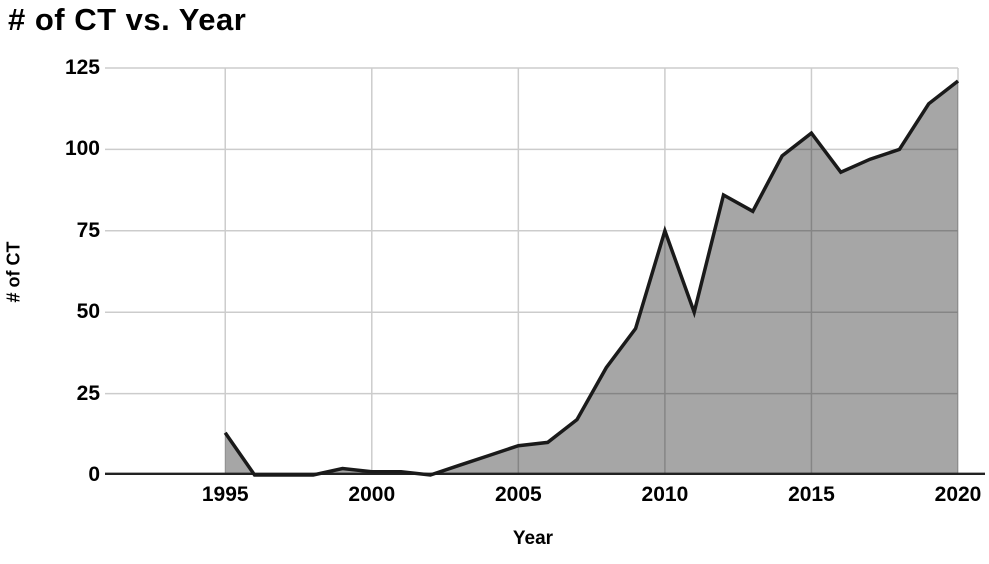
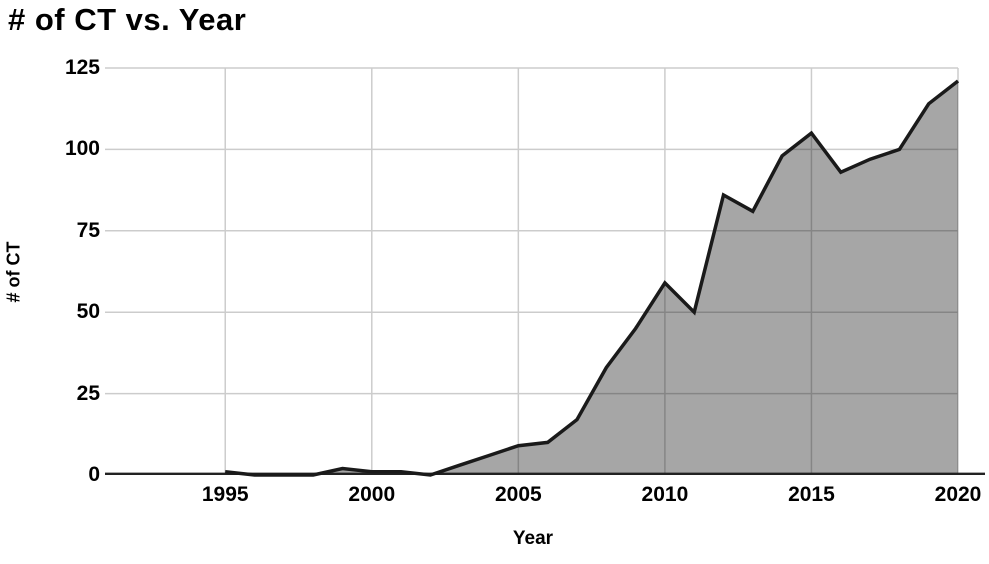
1995: 13 -> 1
2010: 75 -> 59
